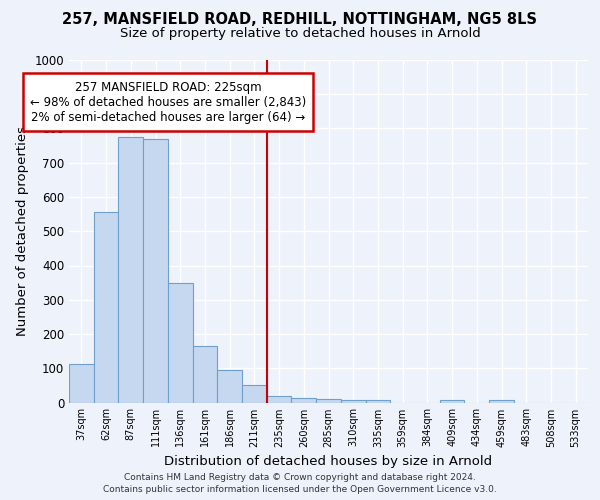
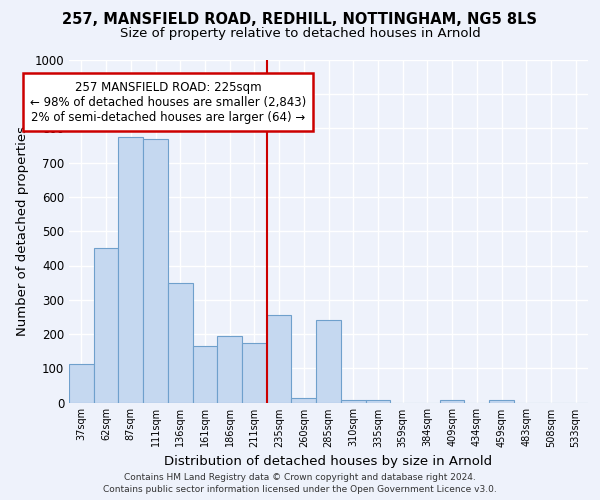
62sqm: 555 -> 450
186sqm: 95 -> 195
211sqm: 50 -> 175
235sqm: 18 -> 255
285sqm: 10 -> 240
